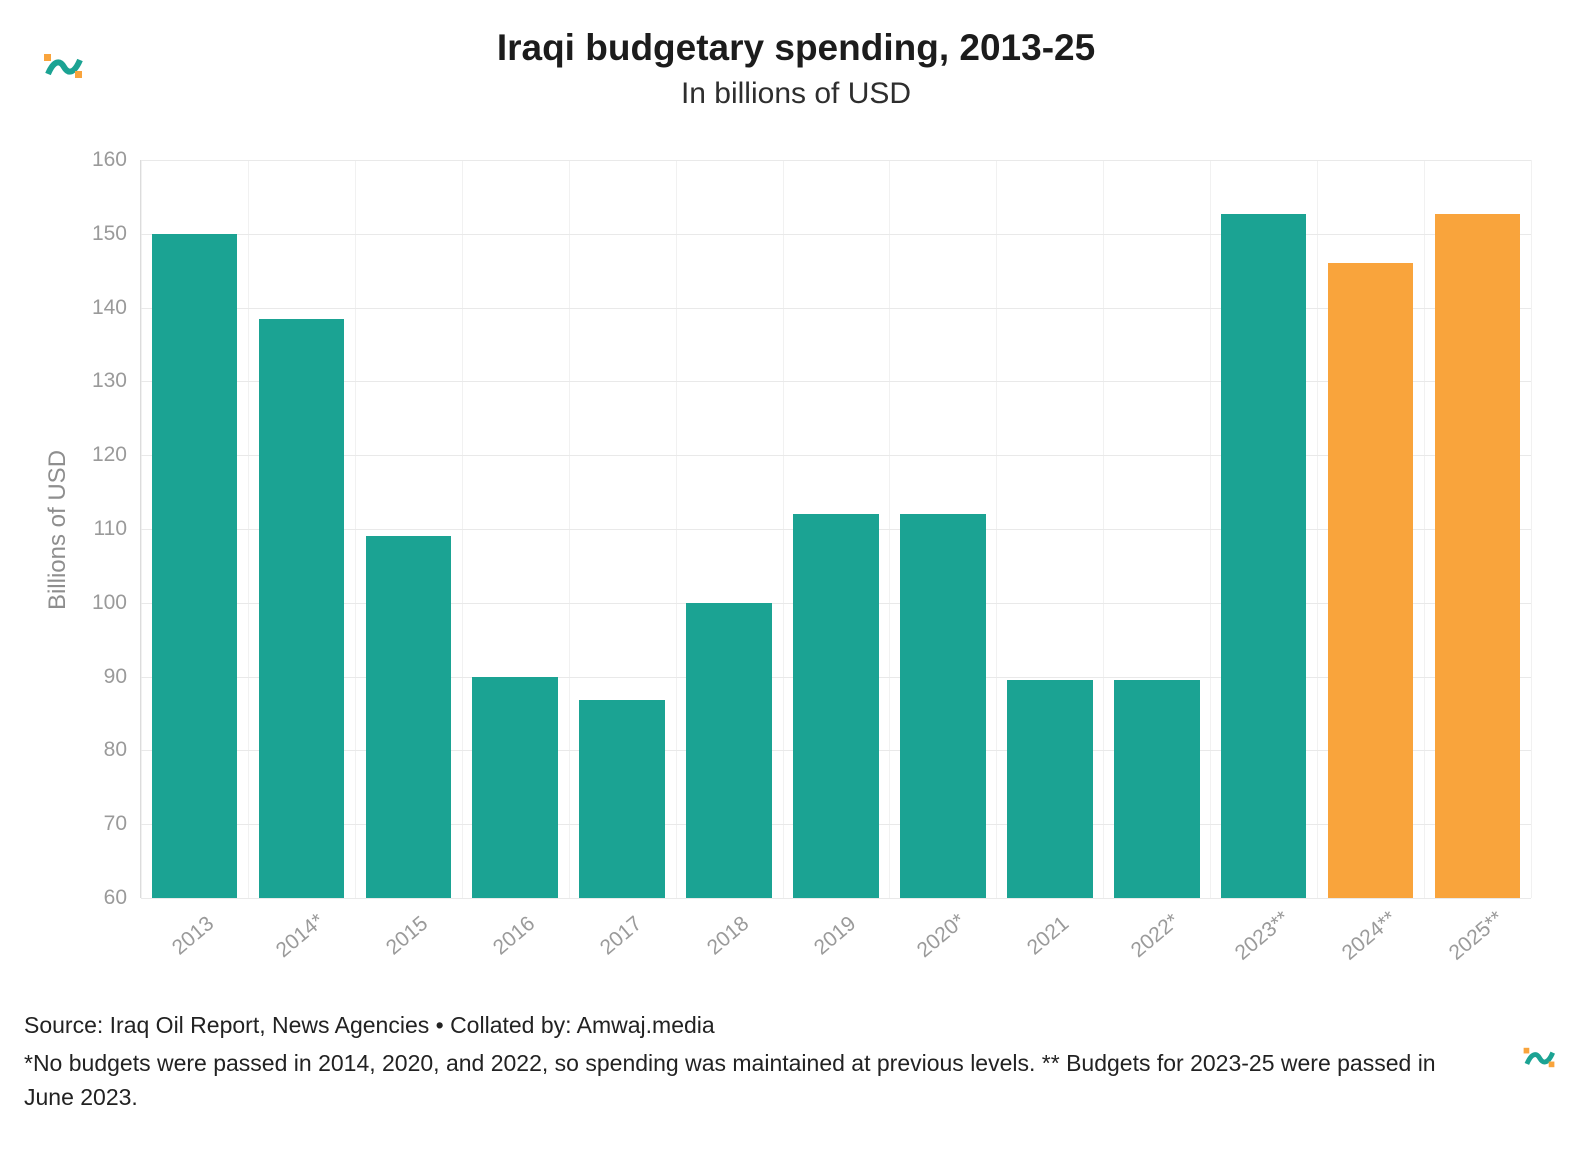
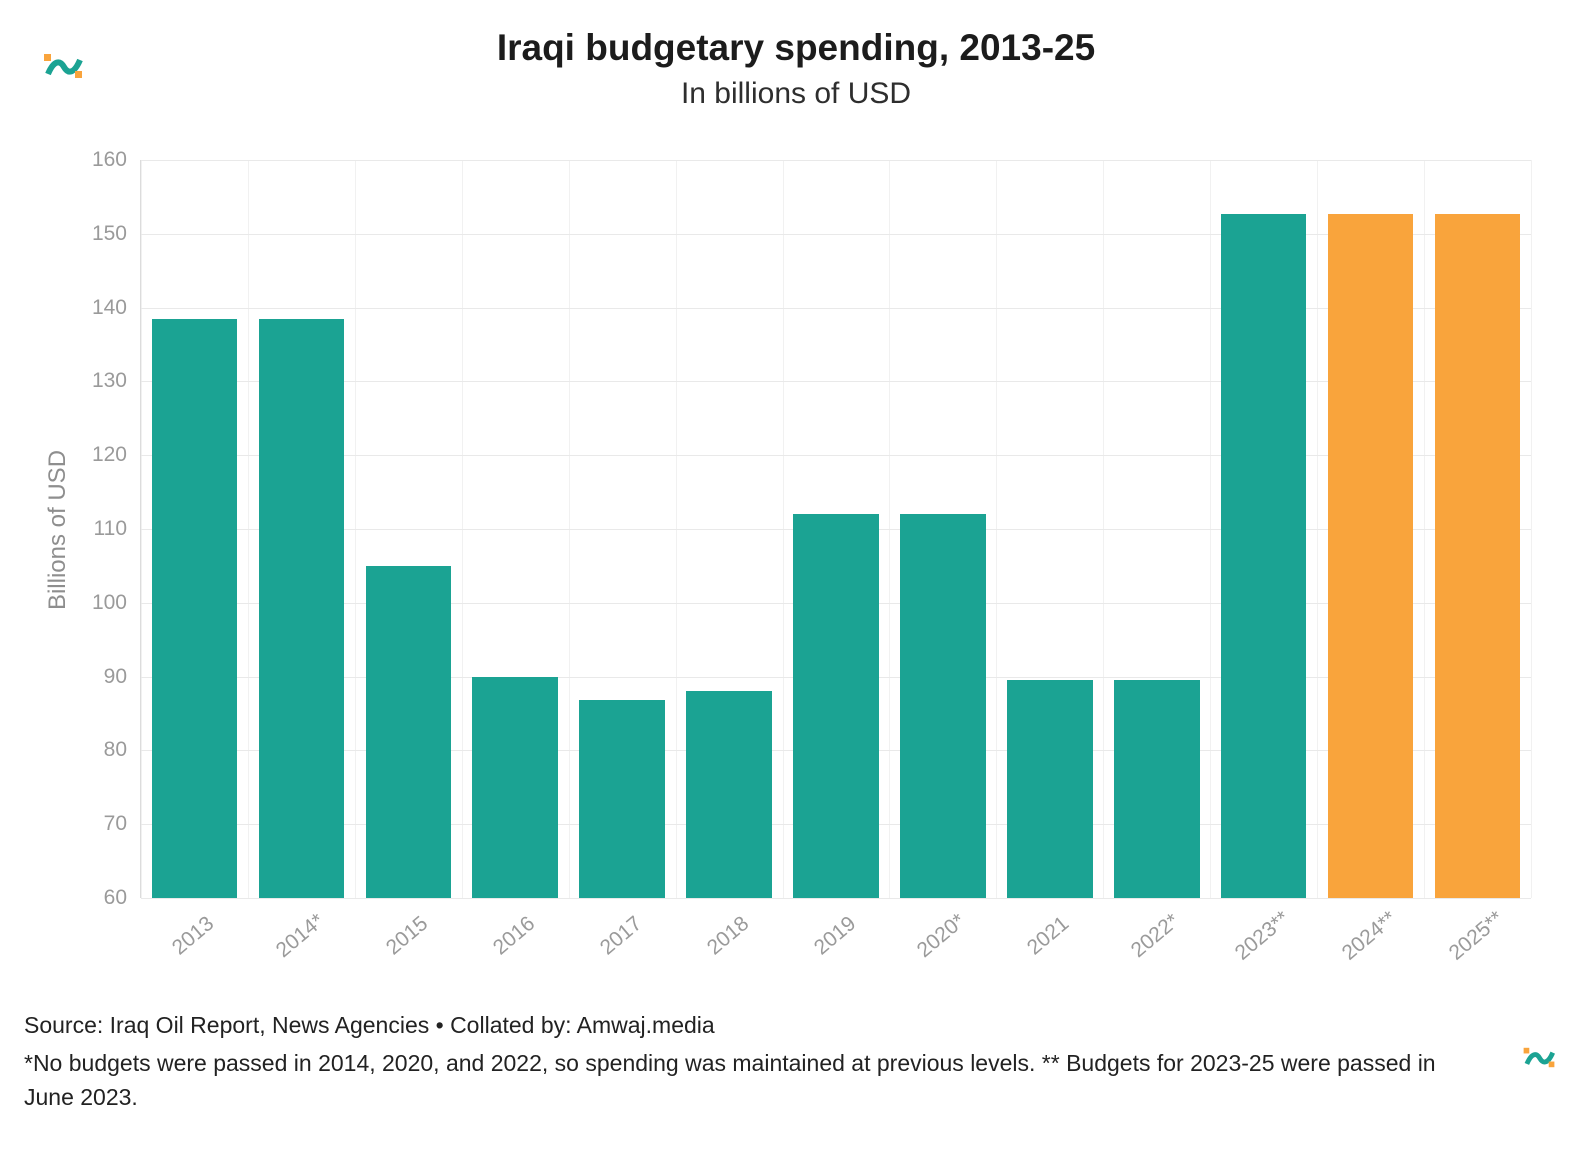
2013: 150 -> 138
2015: 109 -> 105
2018: 100 -> 88
2024**: 146 -> 153
